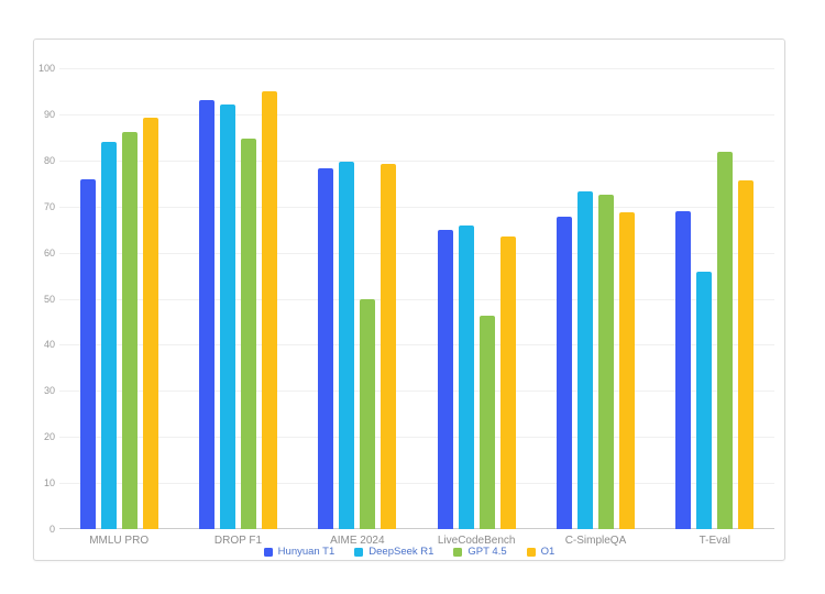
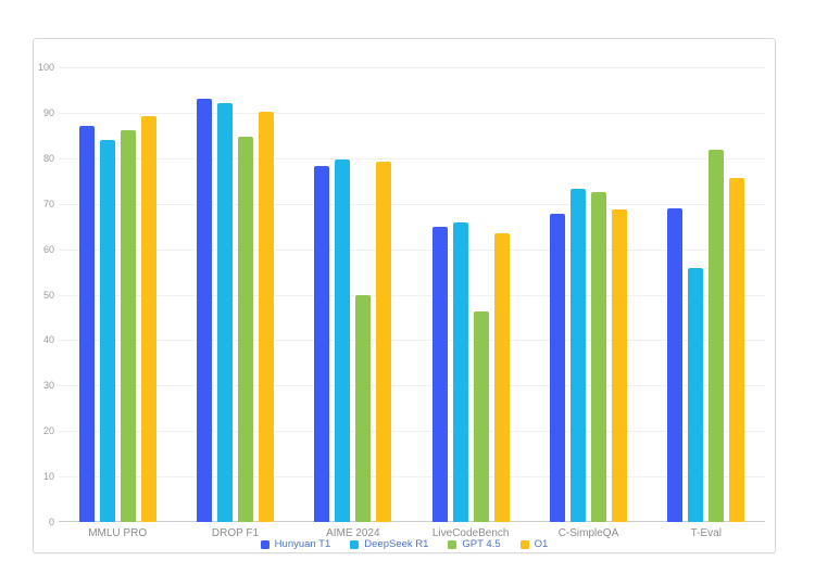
Hunyuan T1/MMLU PRO: 76 -> 87
O1/DROP F1: 95 -> 90
